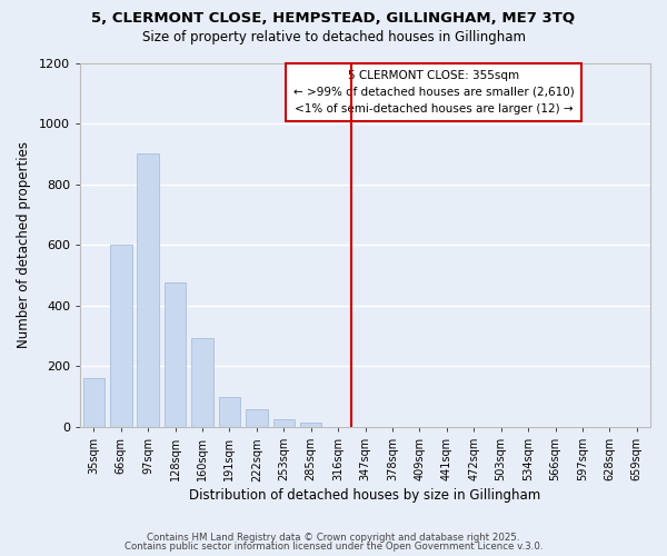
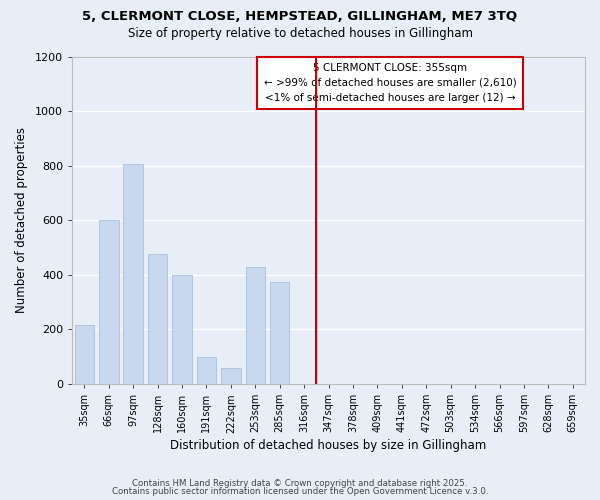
35sqm: 160 -> 215
97sqm: 900 -> 805
160sqm: 295 -> 400
253sqm: 25 -> 430
285sqm: 15 -> 375
